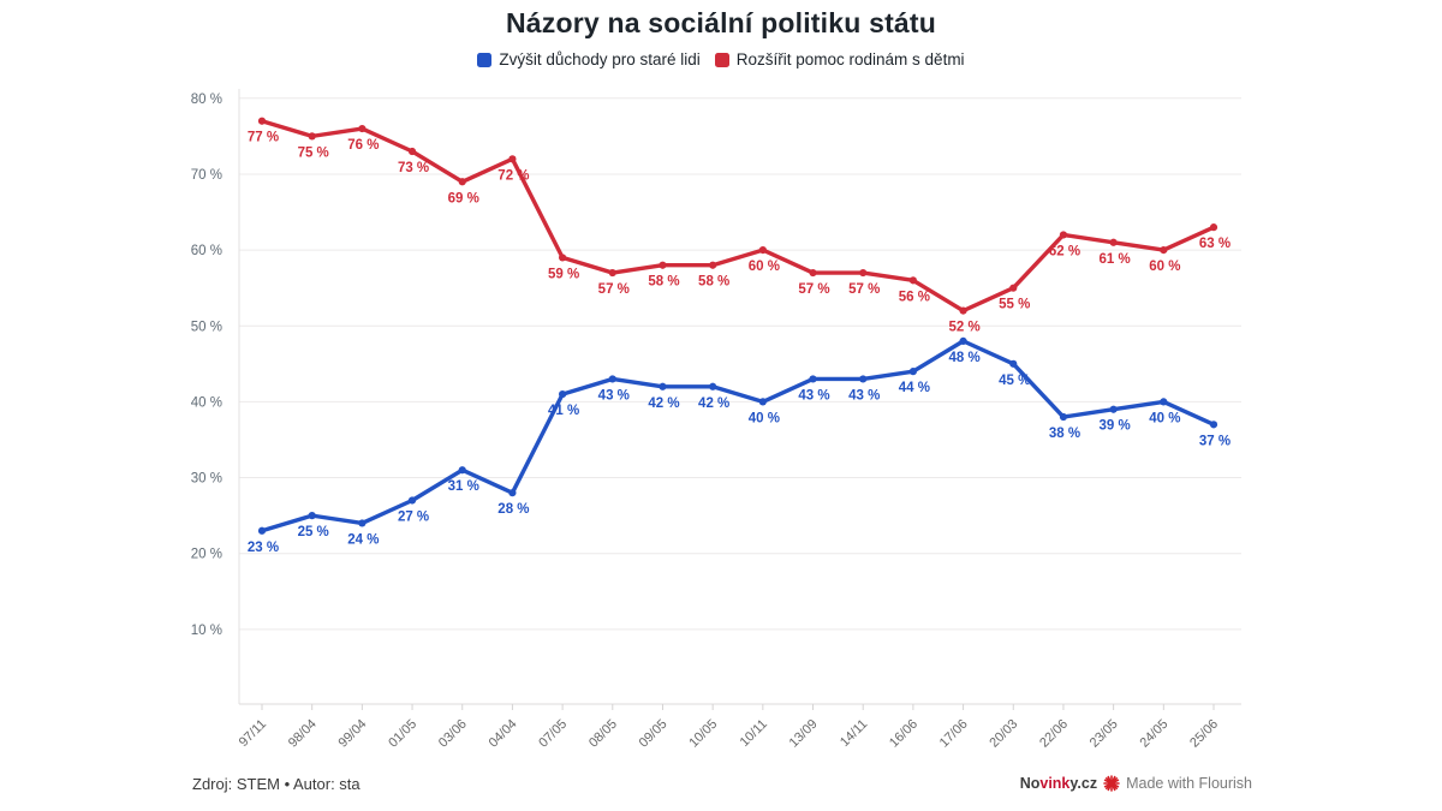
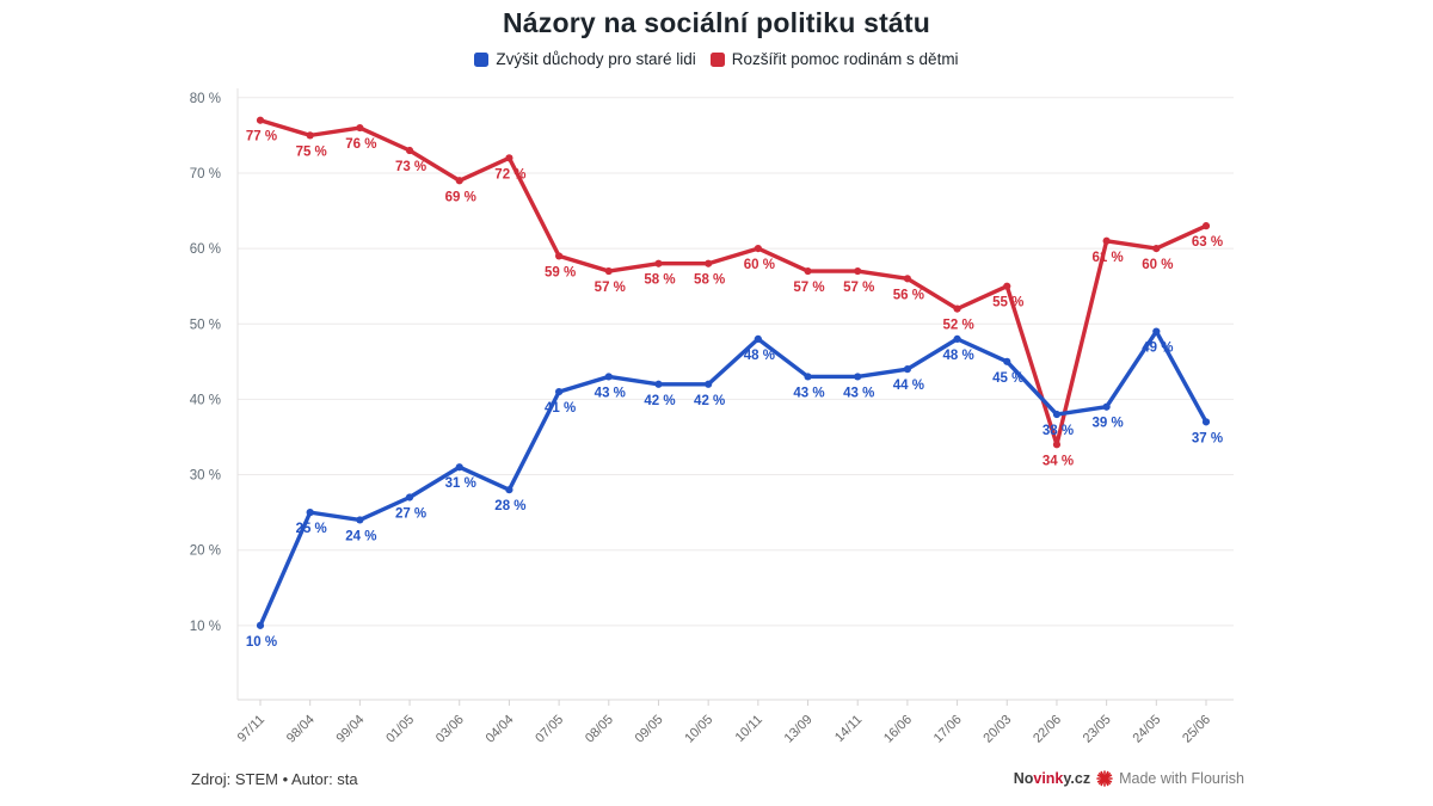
Zvýšit důchody pro staré lidi/97/11: 23 -> 10
Zvýšit důchody pro staré lidi/10/11: 40 -> 48
Rozšířit pomoc rodinám s dětmi/22/06: 62 -> 34
Zvýšit důchody pro staré lidi/24/05: 40 -> 49
